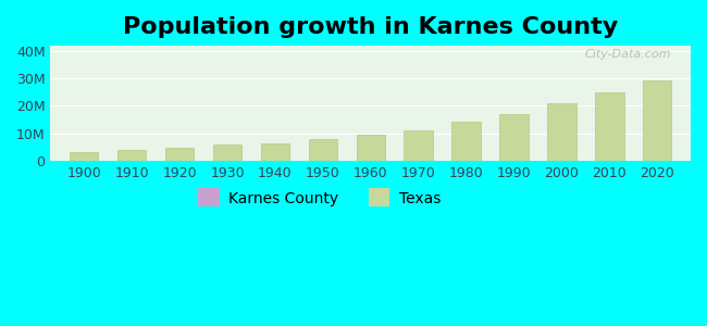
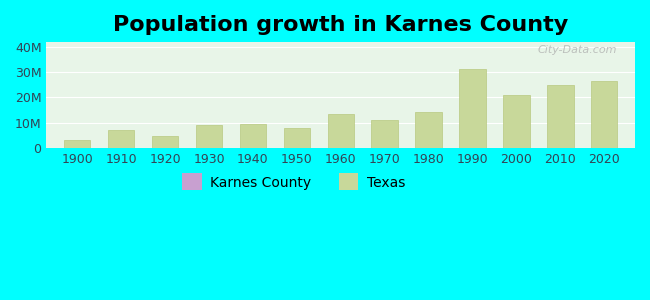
1910: 3.9M -> 7.0M
1930: 5.8M -> 9.0M
1940: 6.4M -> 9.5M
1960: 9.6M -> 13.5M
1990: 17.0M -> 31.5M
2020: 29.1M -> 26.5M
